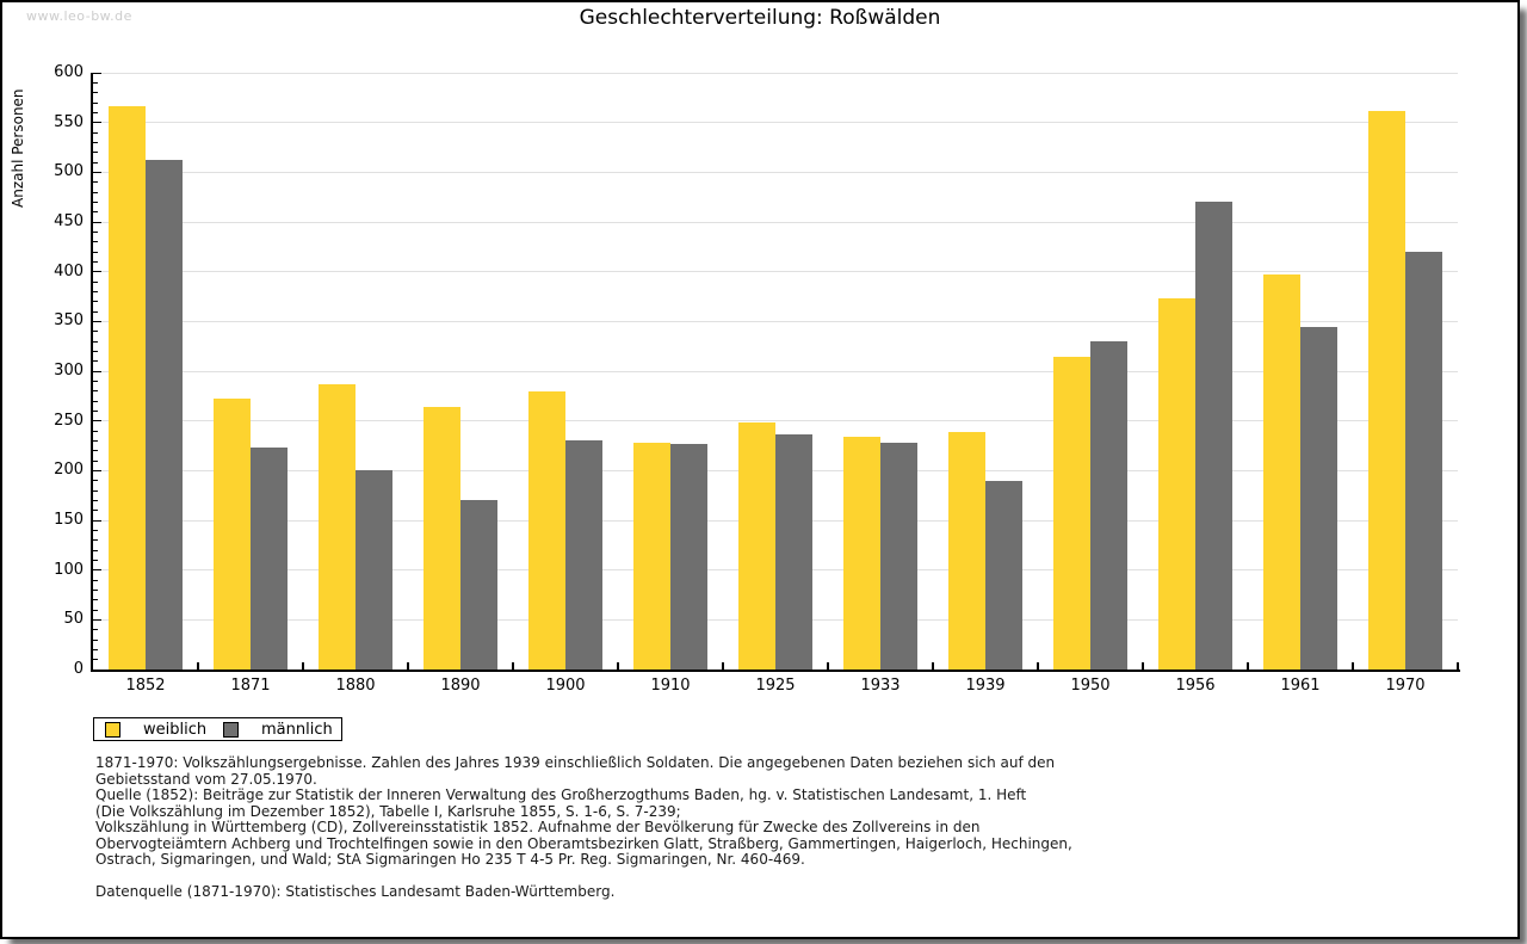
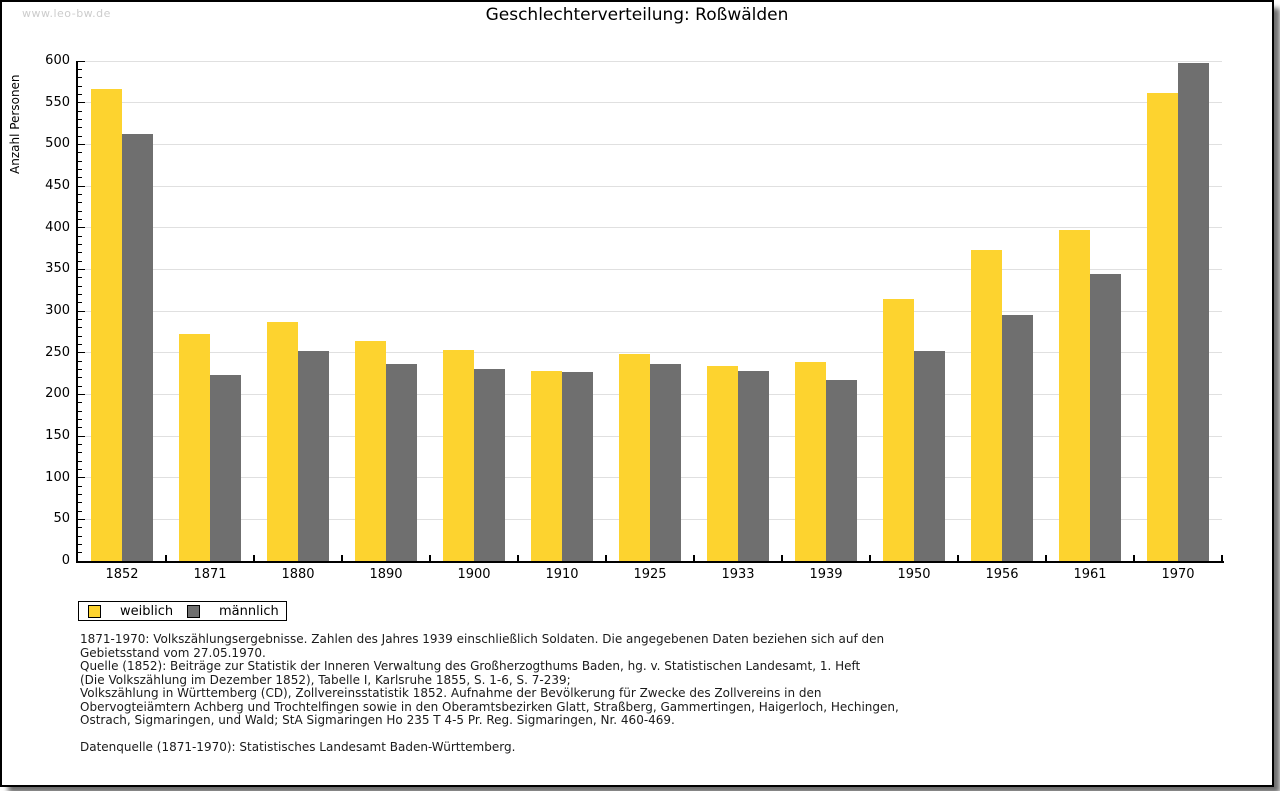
männlich/1880: 200 -> 250
männlich/1890: 170 -> 240
weiblich/1900: 280 -> 250
männlich/1939: 190 -> 220
männlich/1950: 330 -> 250
männlich/1956: 470 -> 300
männlich/1970: 420 -> 600
